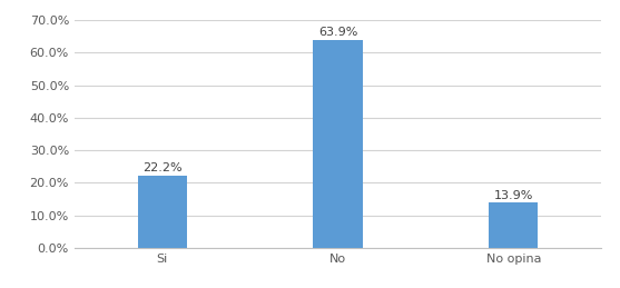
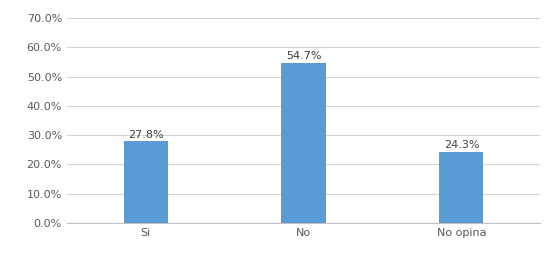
Si: 22.2% -> 27.8%
No: 63.9% -> 54.7%
No opina: 13.9% -> 24.3%
